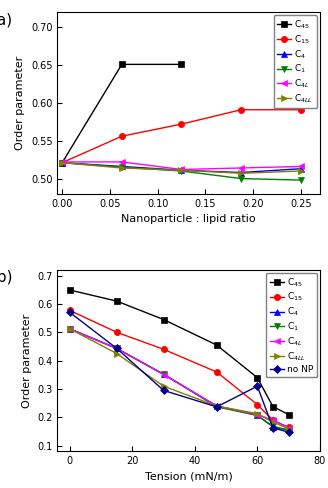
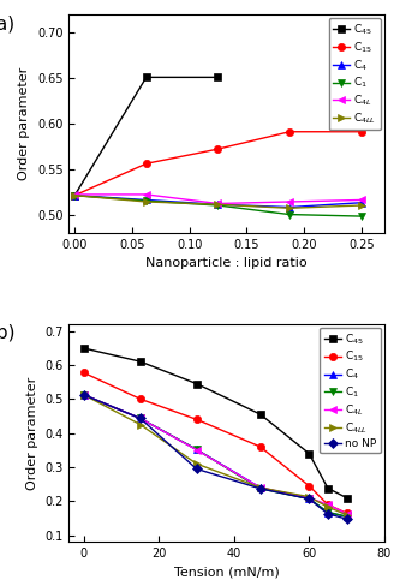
no NP/0: 0.570 -> 0.512
no NP/60: 0.310 -> 0.207
